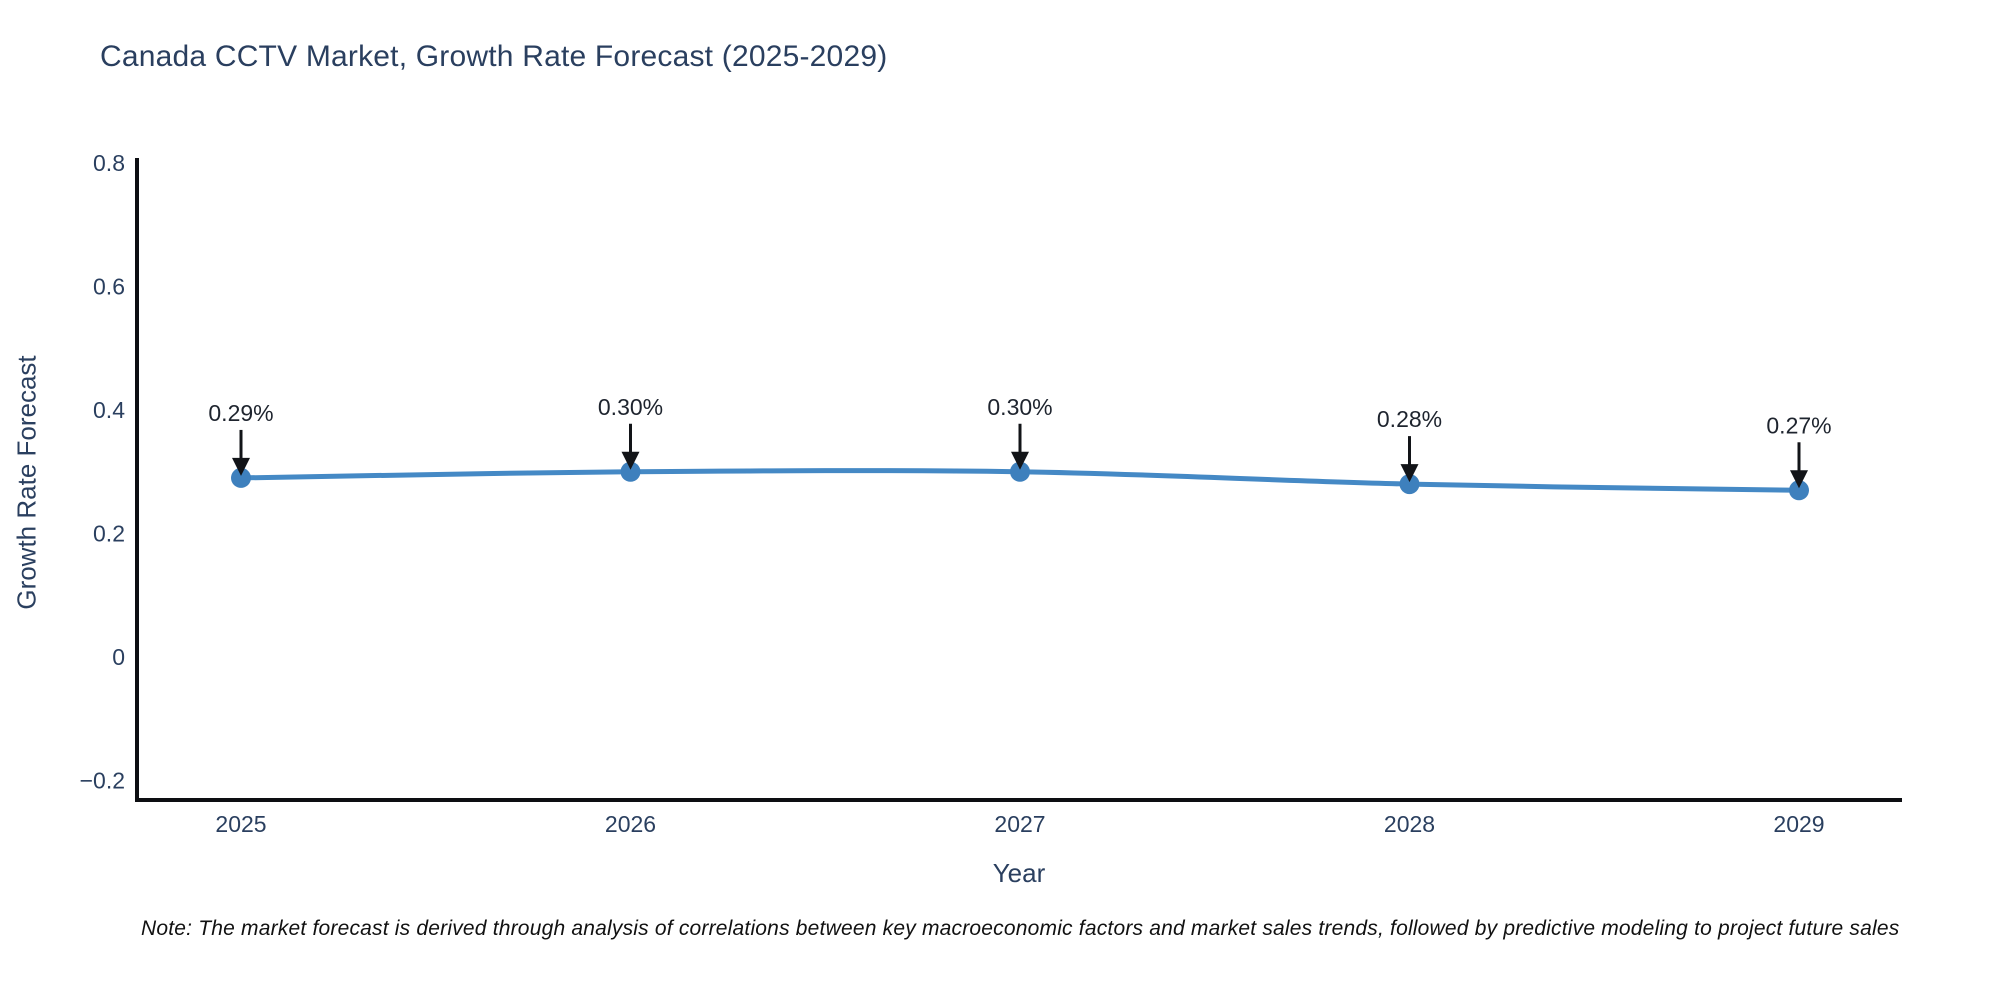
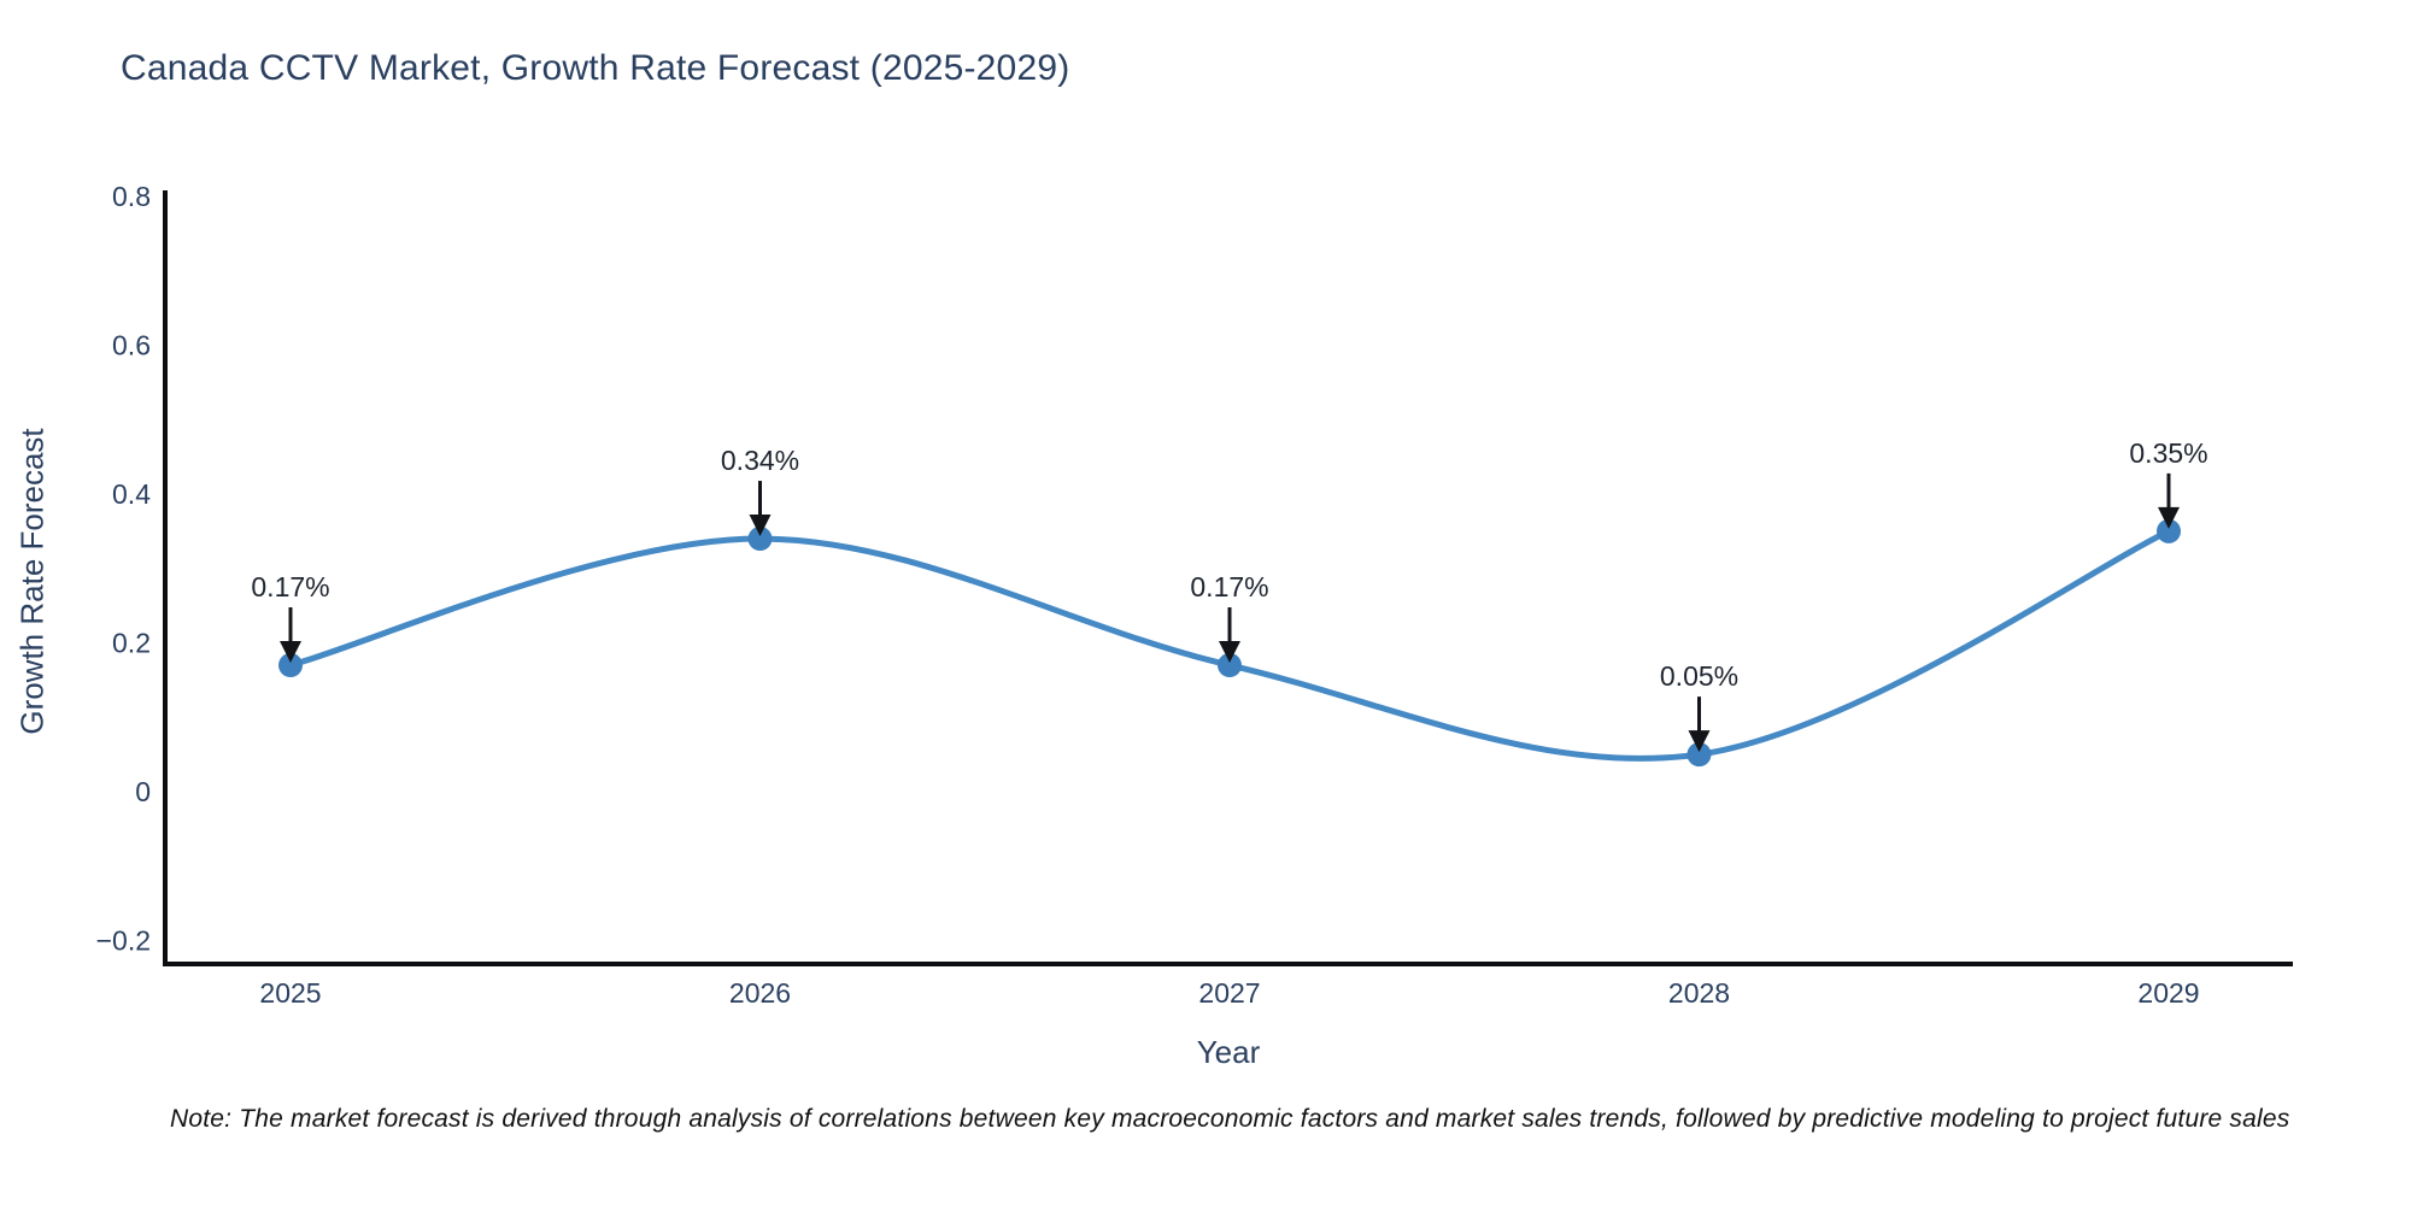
2025: 0.29% -> 0.17%
2026: 0.30% -> 0.34%
2027: 0.30% -> 0.17%
2028: 0.28% -> 0.05%
2029: 0.27% -> 0.35%
